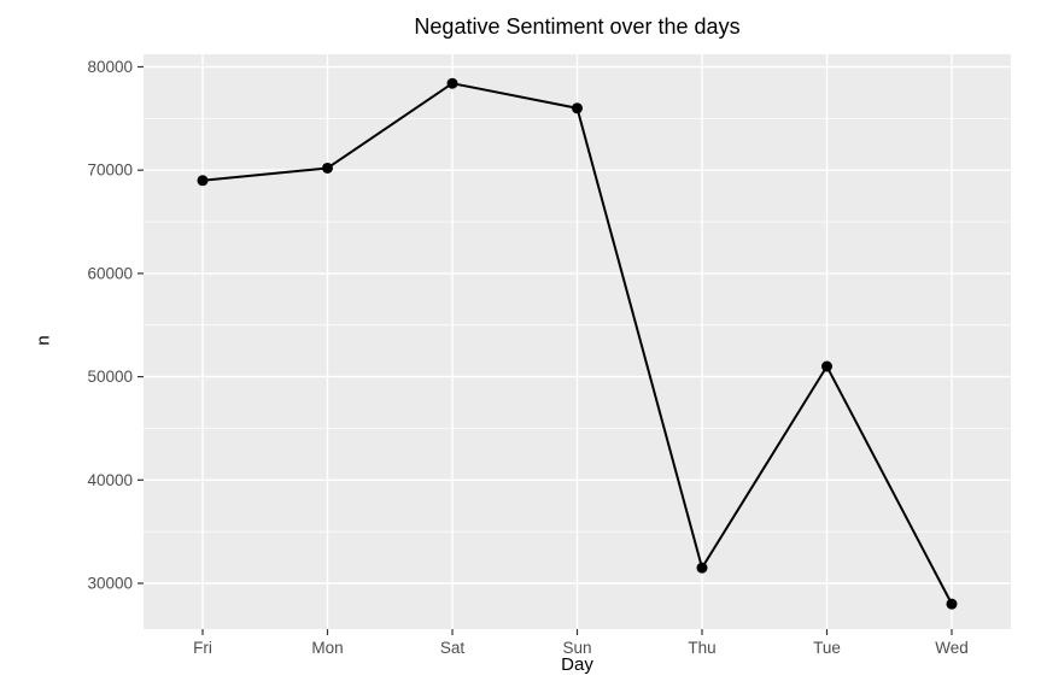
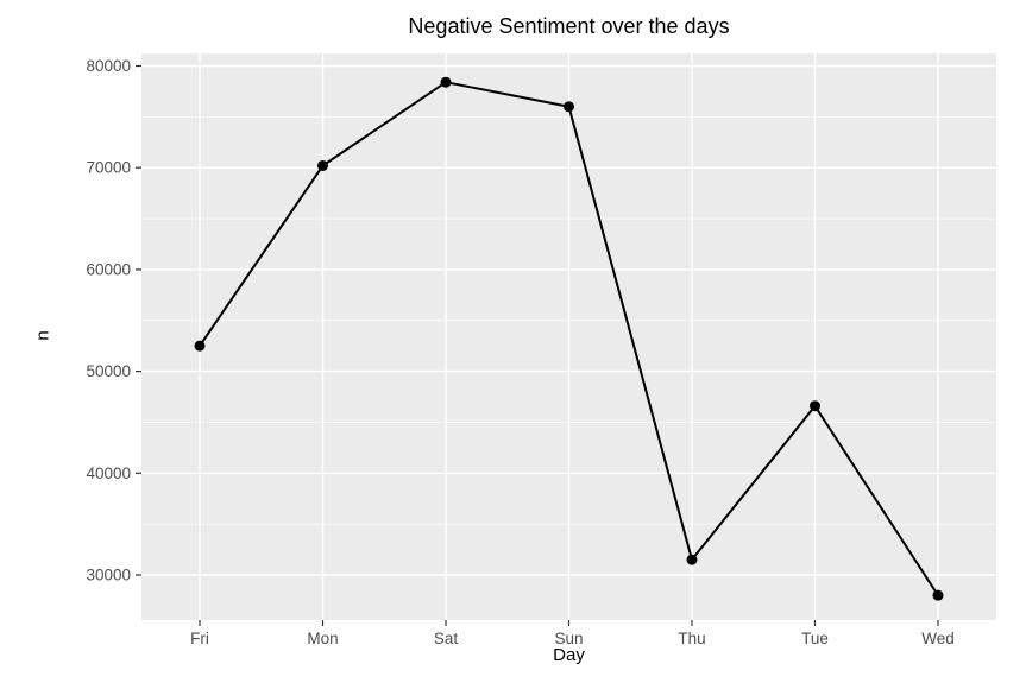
Fri: 69000 -> 52000
Tue: 51000 -> 47000
